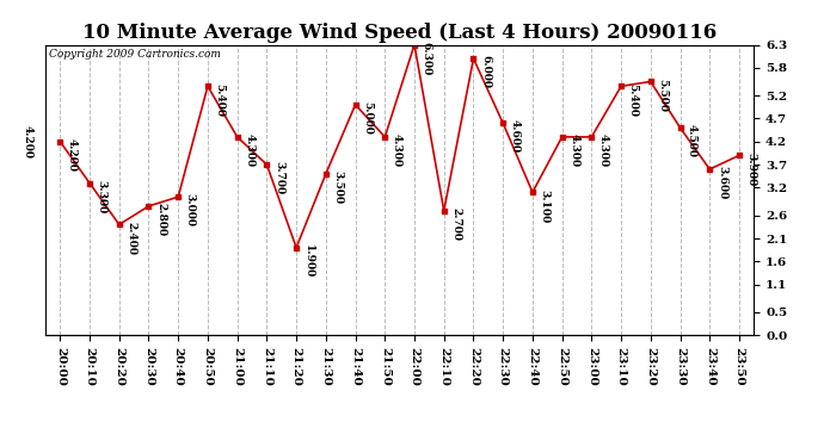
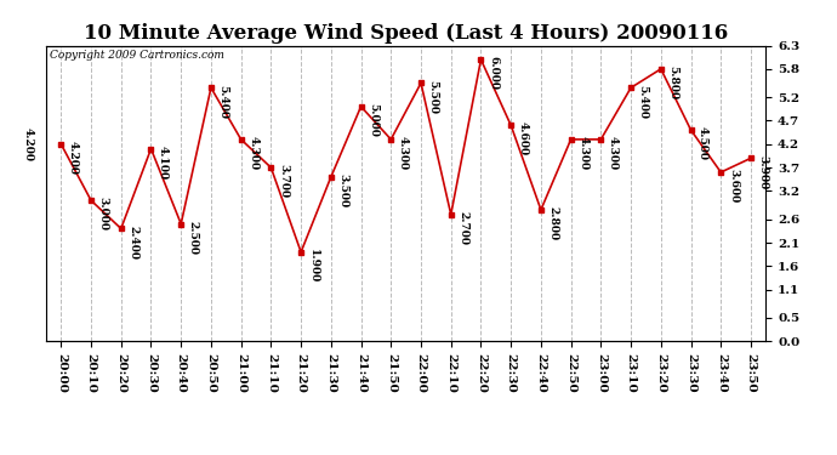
20:10: 3.300 -> 3.000
20:30: 2.800 -> 4.100
20:40: 3.000 -> 2.500
22:00: 6.300 -> 5.500
22:40: 3.100 -> 2.800
23:20: 5.500 -> 5.800
